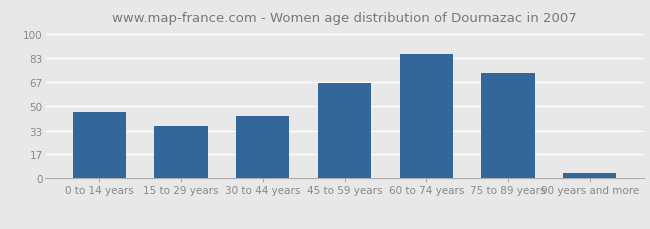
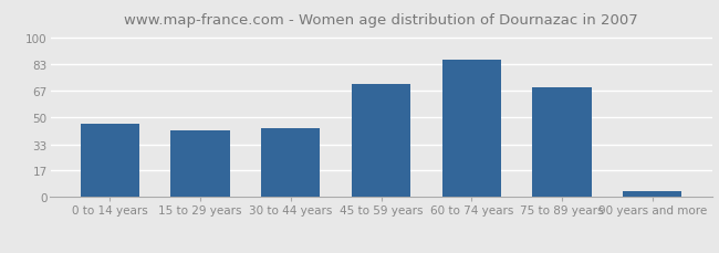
15 to 29 years: 36 -> 42
45 to 59 years: 66 -> 71
75 to 89 years: 73 -> 69
